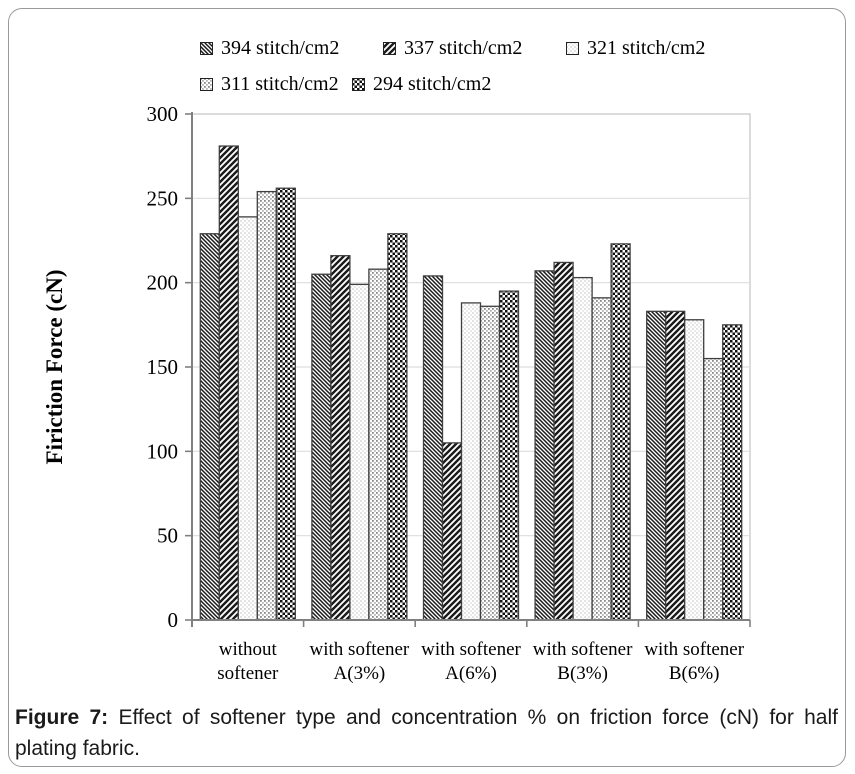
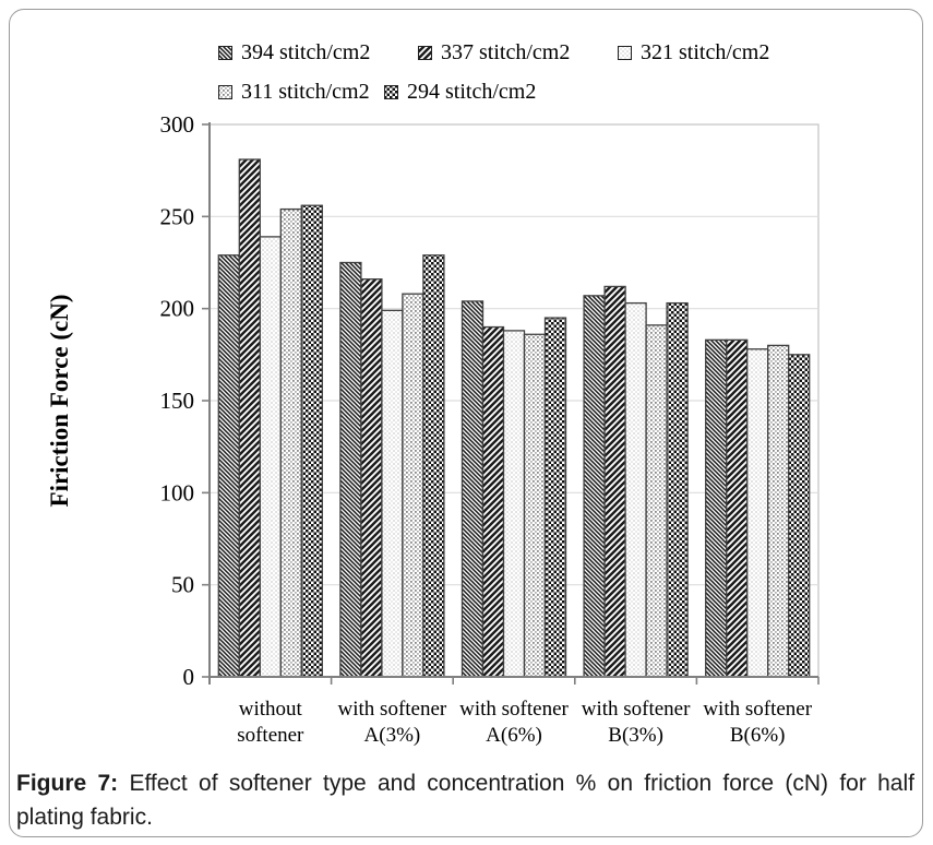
394 stitch/cm2/with softener A(3%): 205 -> 225
337 stitch/cm2/with softener A(6%): 105 -> 190
294 stitch/cm2/with softener B(3%): 223 -> 203
311 stitch/cm2/with softener B(6%): 155 -> 180
